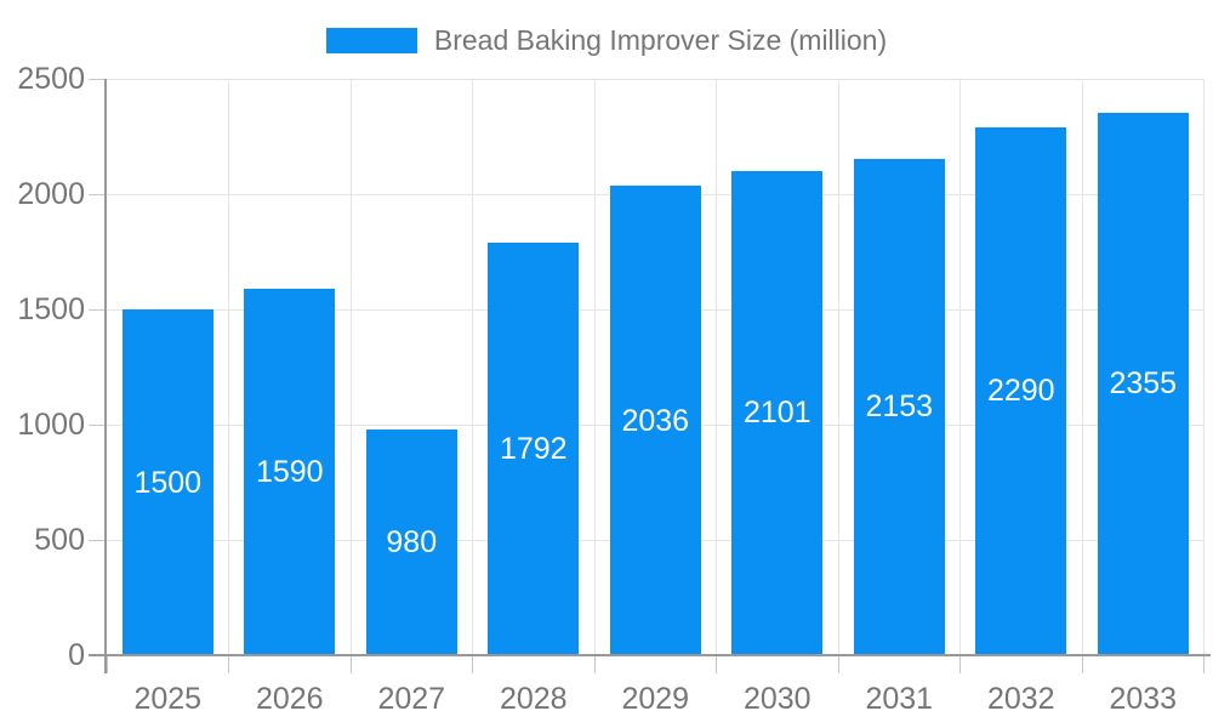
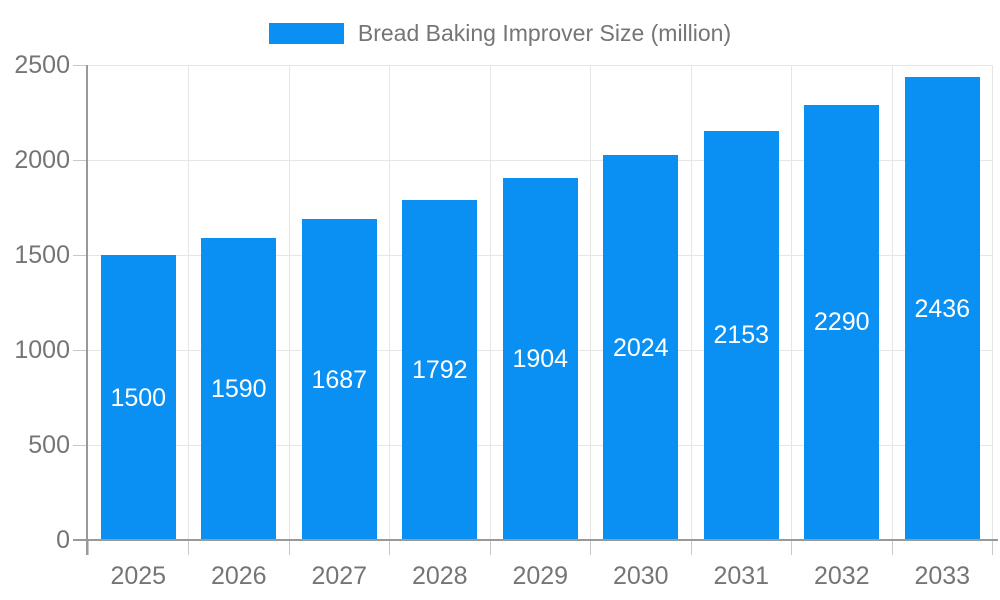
2027: 980 -> 1687
2029: 2036 -> 1904
2030: 2101 -> 2024
2033: 2355 -> 2436
